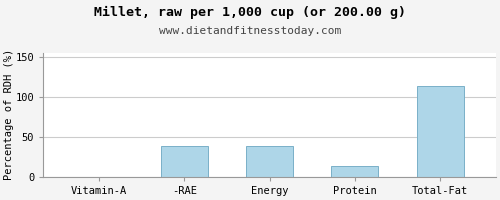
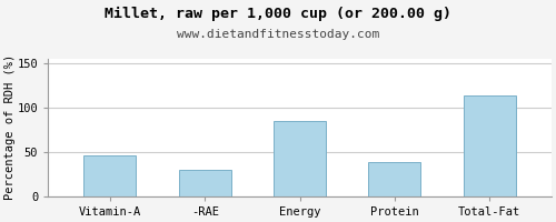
Vitamin-A: 0 -> 46
-RAE: 38 -> 30
Energy: 38 -> 84
Protein: 13 -> 38
